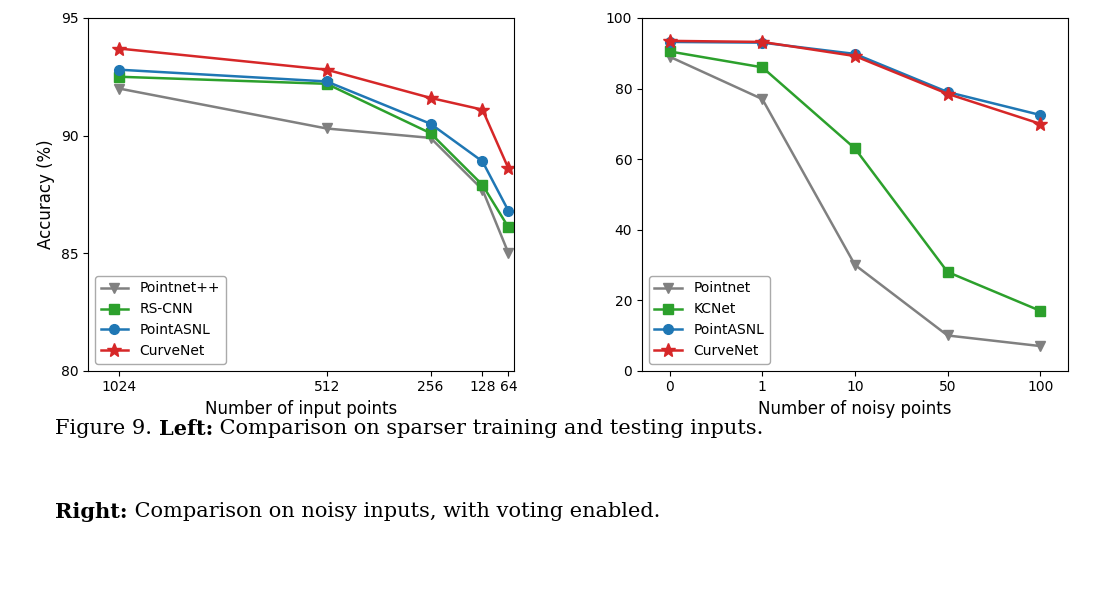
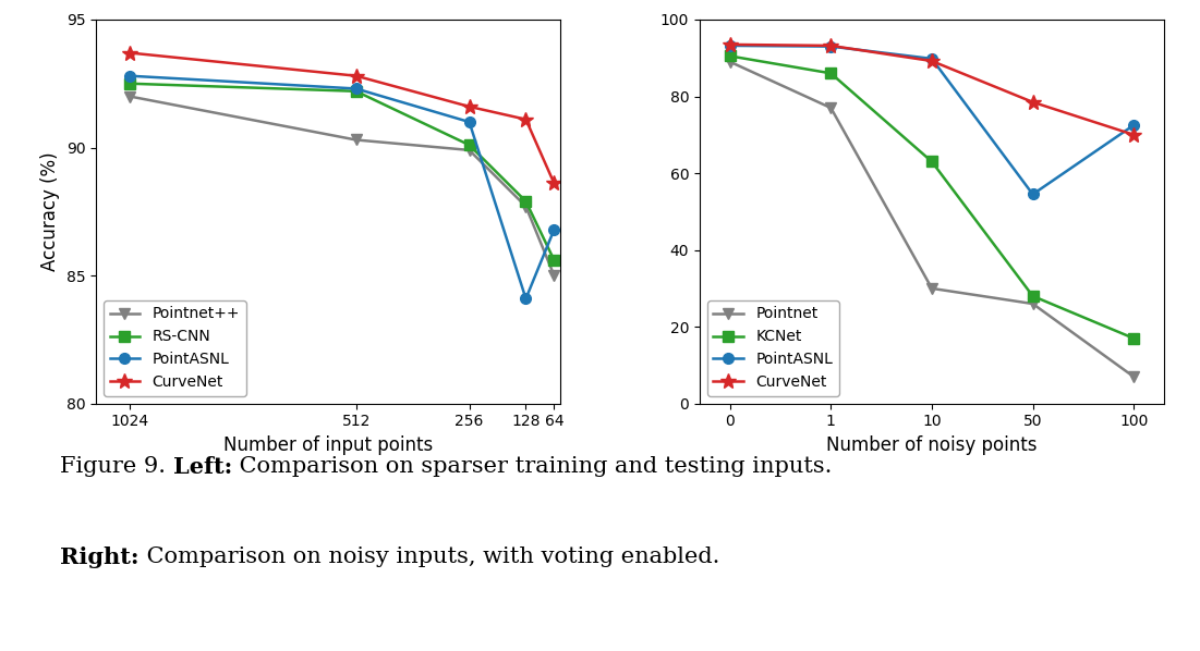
PointASNL/256: 90.5 -> 91.0
PointASNL/128: 88.9 -> 84.1
RS-CNN/64: 86.1 -> 85.6
Pointnet/50: 10 -> 26
PointASNL/50: 79.0 -> 54.5
